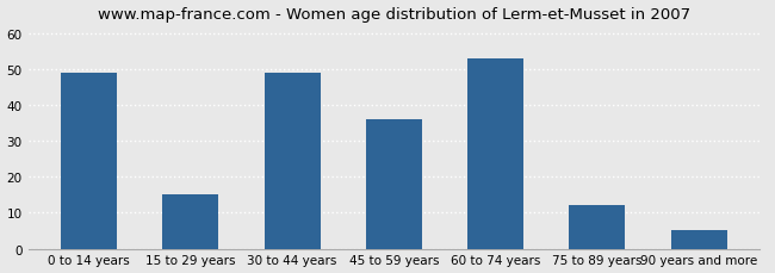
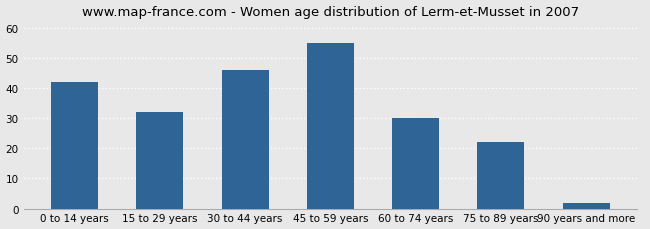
0 to 14 years: 49 -> 42
15 to 29 years: 15 -> 32
30 to 44 years: 49 -> 46
45 to 59 years: 36 -> 55
60 to 74 years: 53 -> 30
75 to 89 years: 12 -> 22
90 years and more: 5 -> 2
